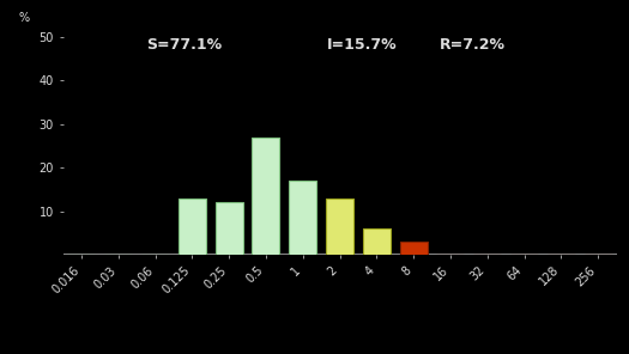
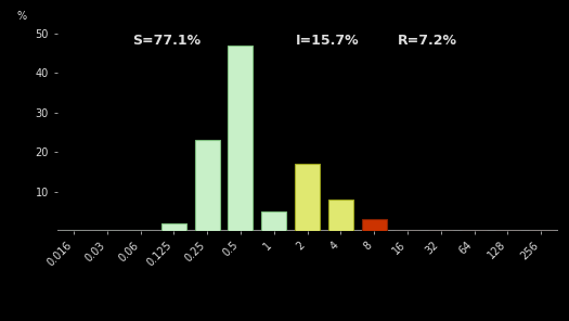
0.125: 13 -> 2
0.25: 12 -> 23
0.5: 27 -> 47
1: 17 -> 5
2: 13 -> 17
4: 6 -> 8
